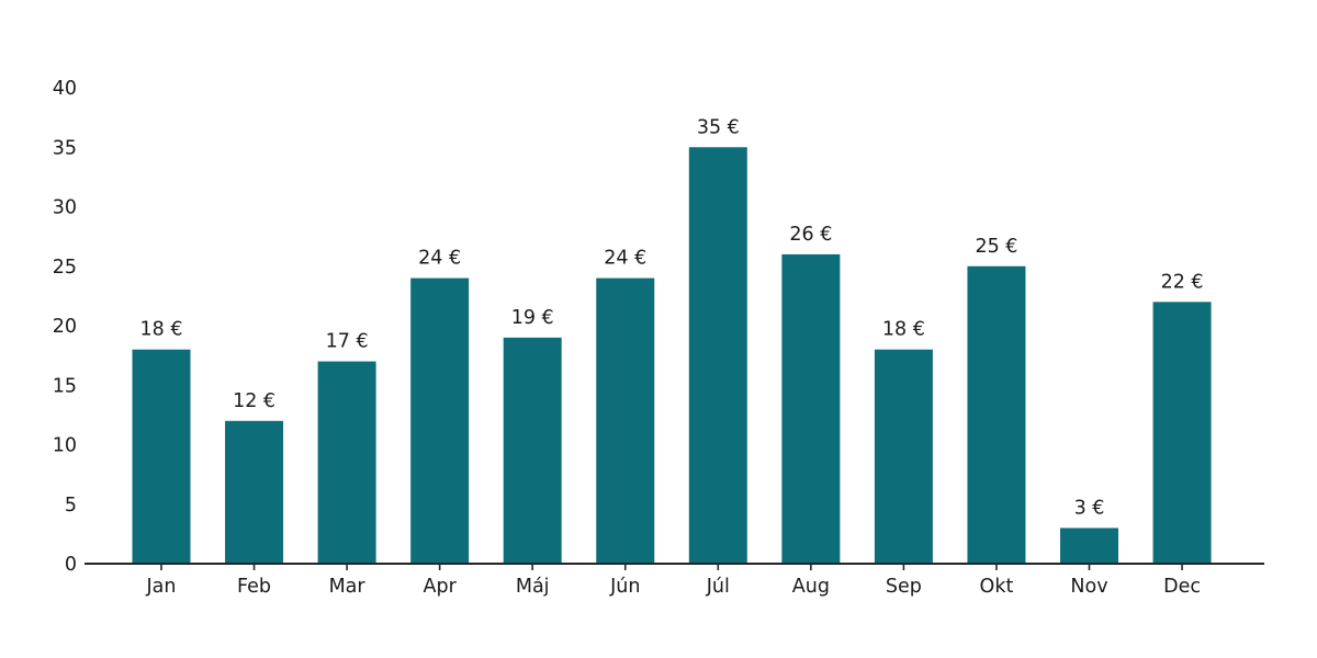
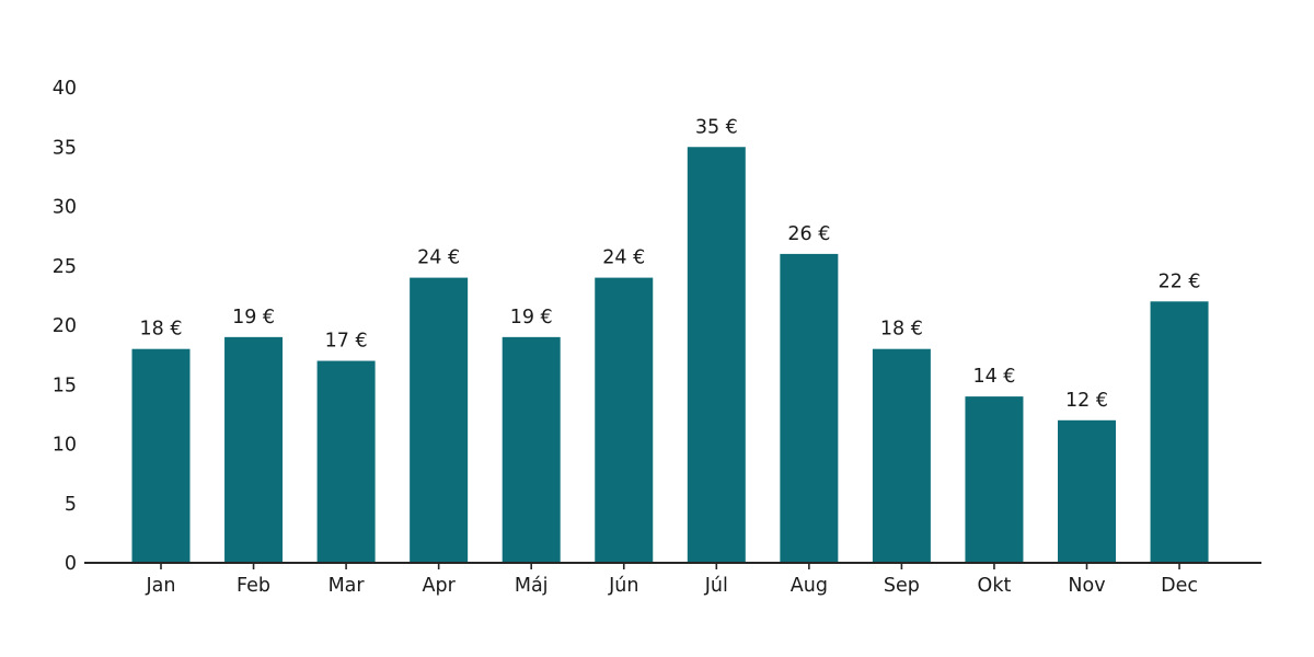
Feb: 12 -> 19
Okt: 25 -> 14
Nov: 3 -> 12
